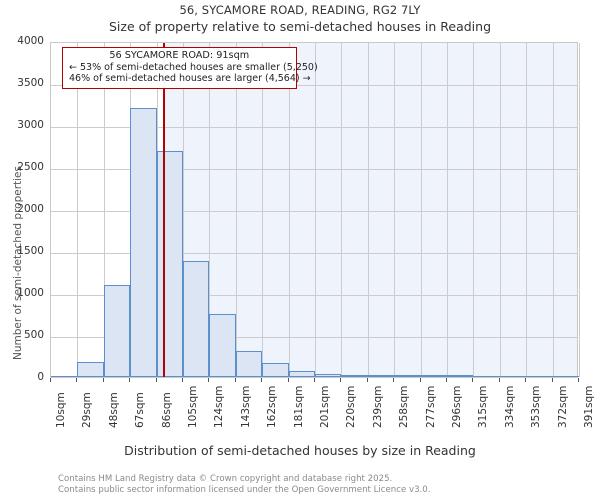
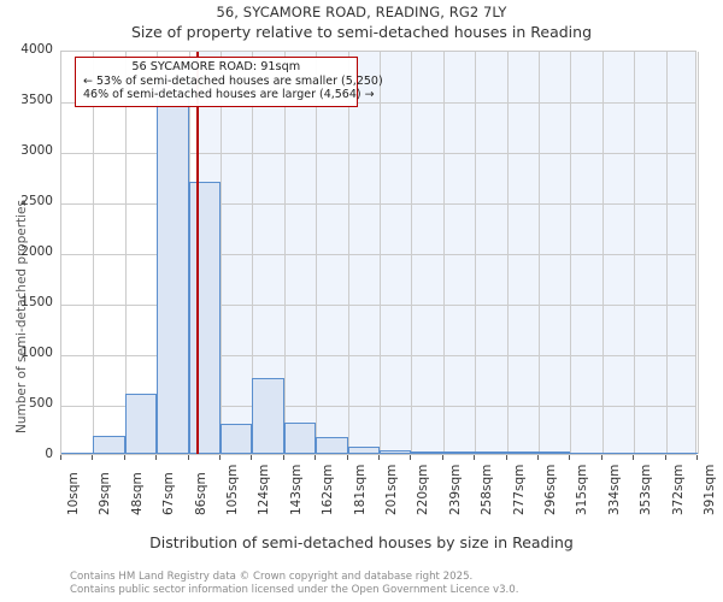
48sqm: 1100 -> 600
67sqm: 3200 -> 3700
105sqm: 1400 -> 300
